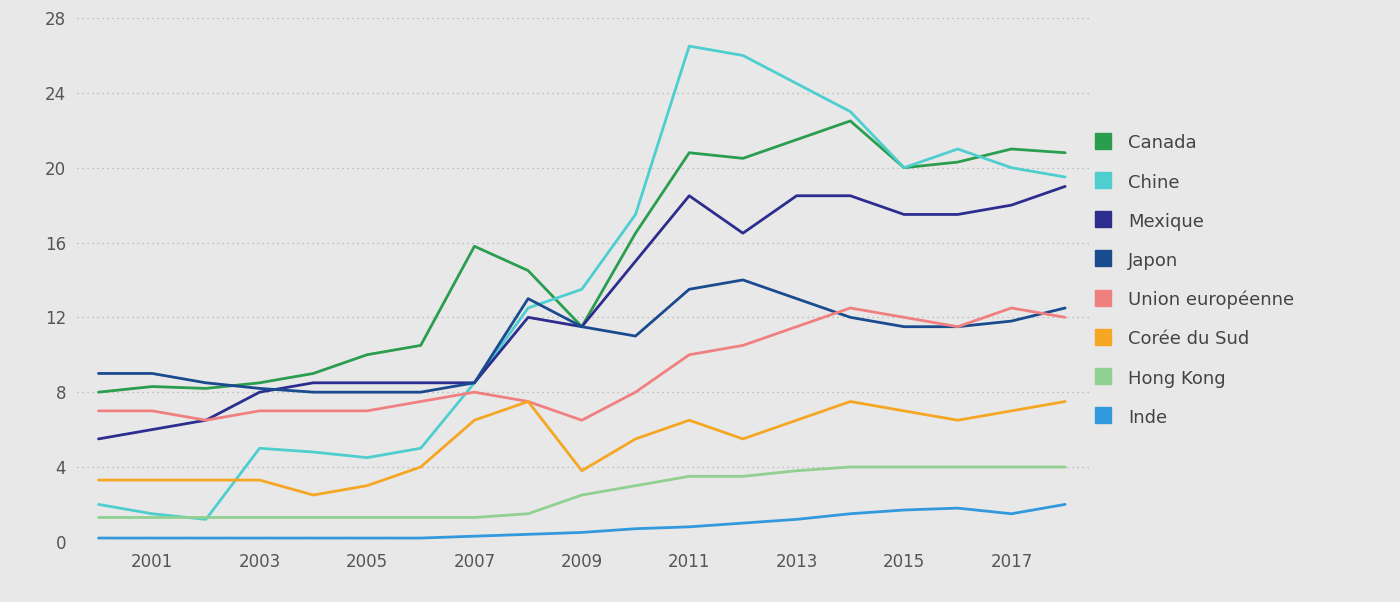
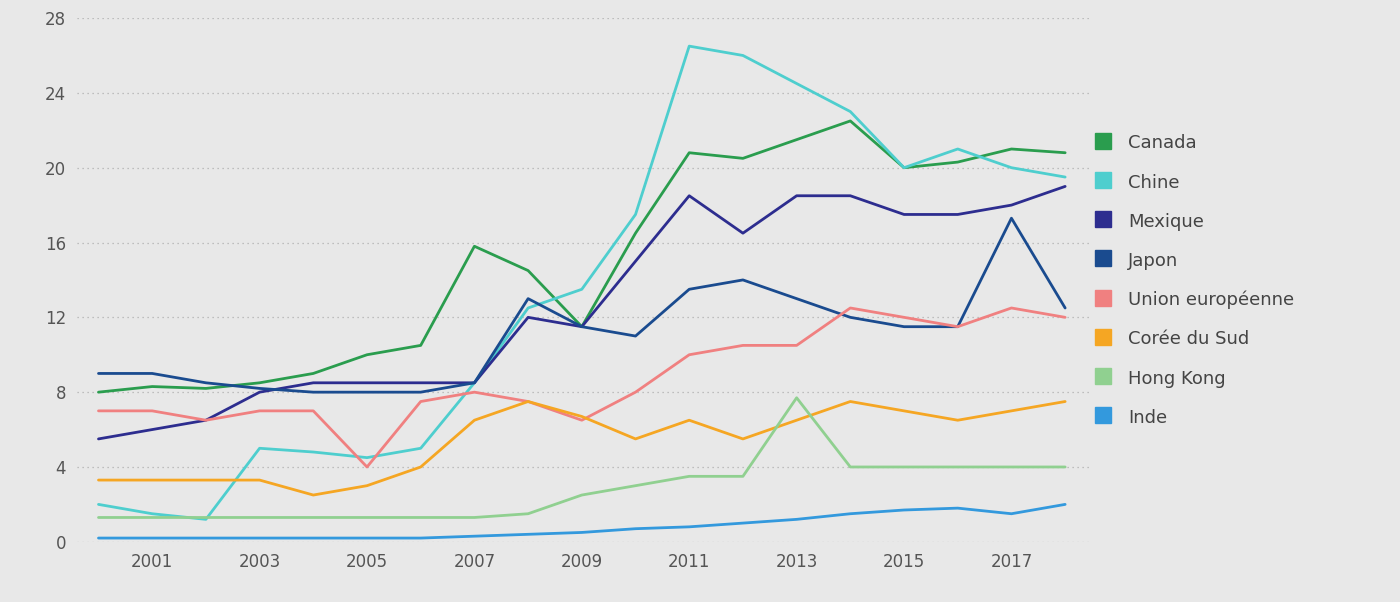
Union européenne/2005: 7.0 -> 4.0
Corée du Sud/2009: 3.8 -> 6.7
Union européenne/2013: 11.5 -> 10.5
Hong Kong/2013: 3.8 -> 7.7
Japon/2017: 11.8 -> 17.3
